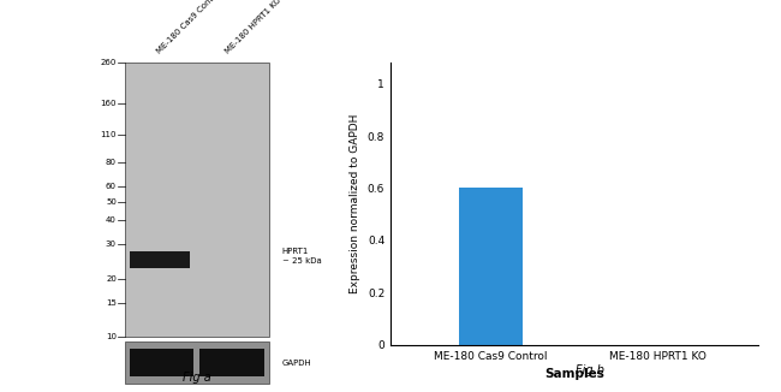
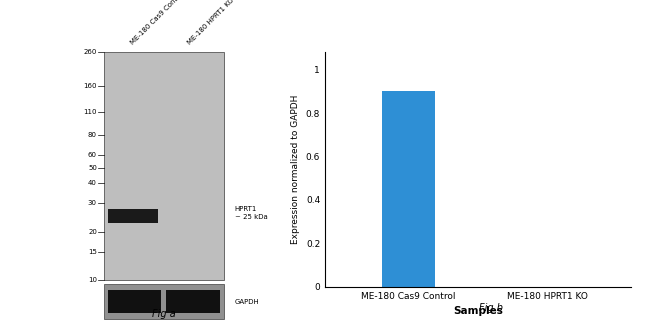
ME-180 Cas9 Control: 0.6 -> 0.9
